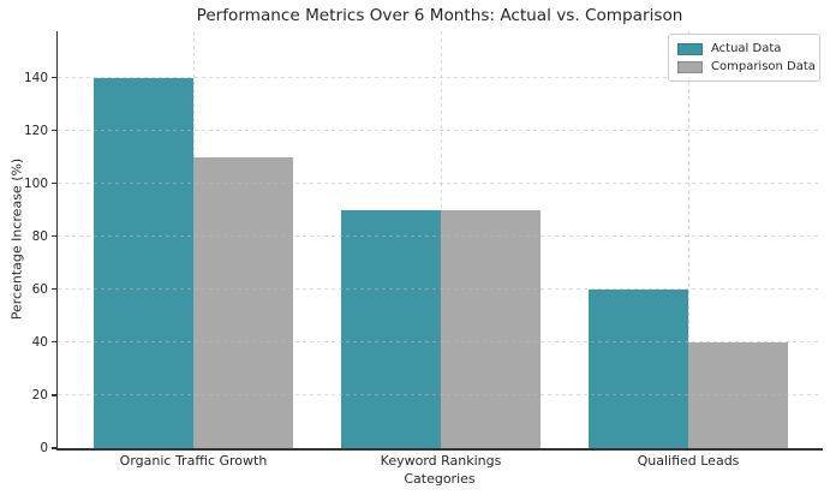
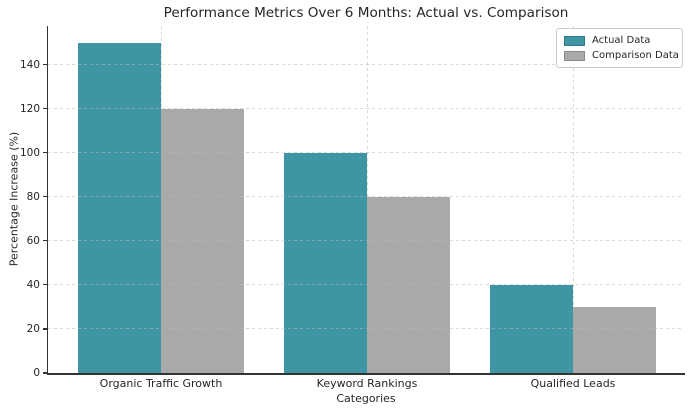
Actual Data/Organic Traffic Growth: 140 -> 150
Comparison Data/Organic Traffic Growth: 110 -> 120
Actual Data/Keyword Rankings: 90 -> 100
Comparison Data/Keyword Rankings: 90 -> 80
Actual Data/Qualified Leads: 60 -> 40
Comparison Data/Qualified Leads: 40 -> 30
